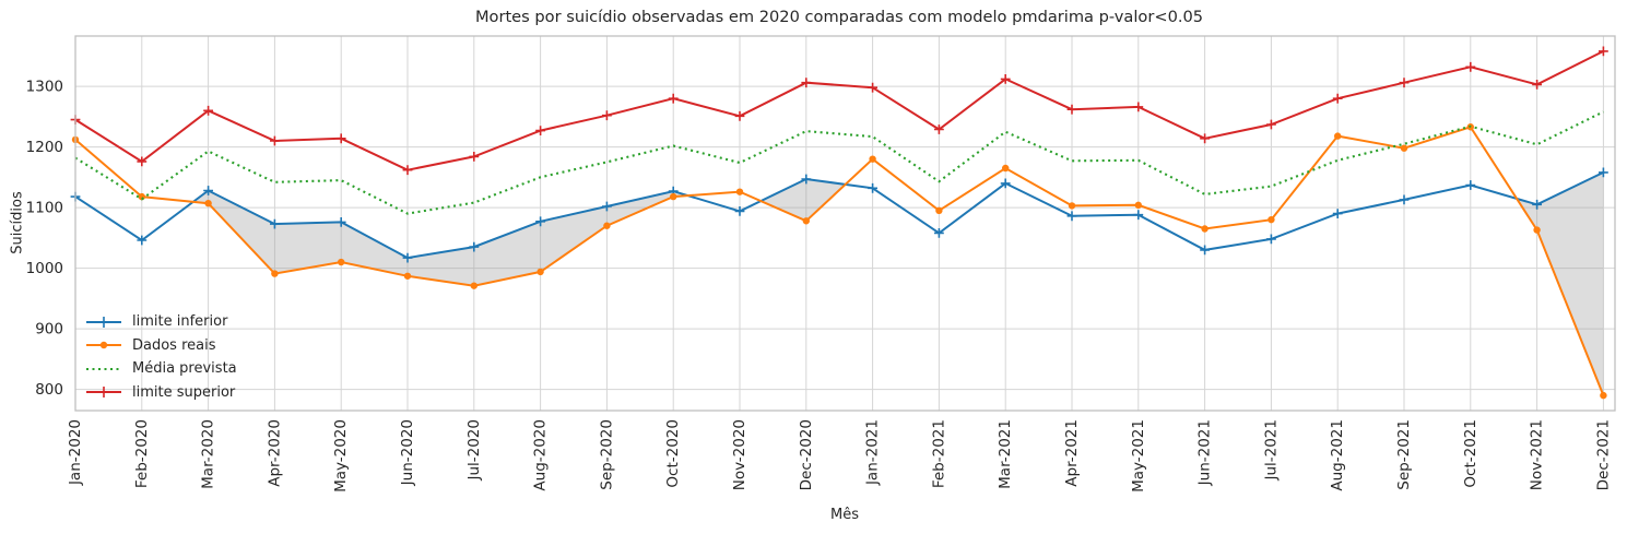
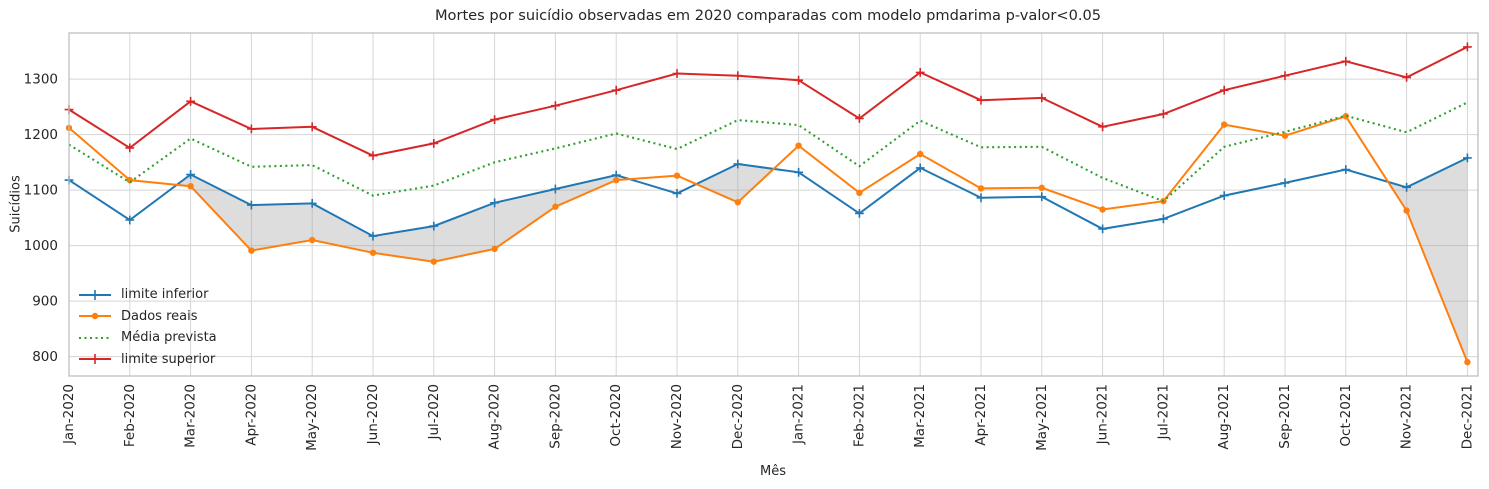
limite superior/Nov-2020: 1250 -> 1310
Média prevista/Jul-2021: 1140 -> 1080
